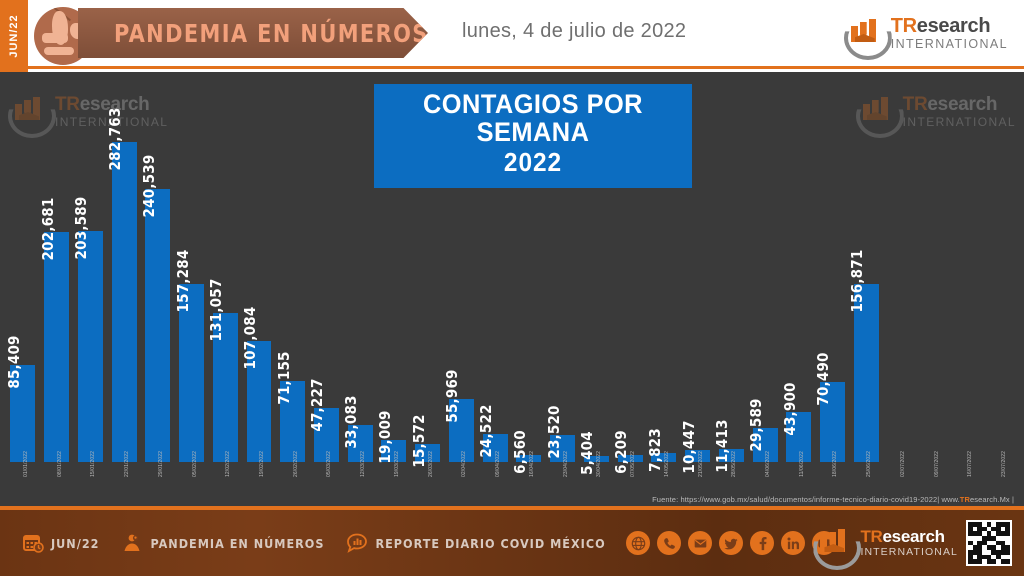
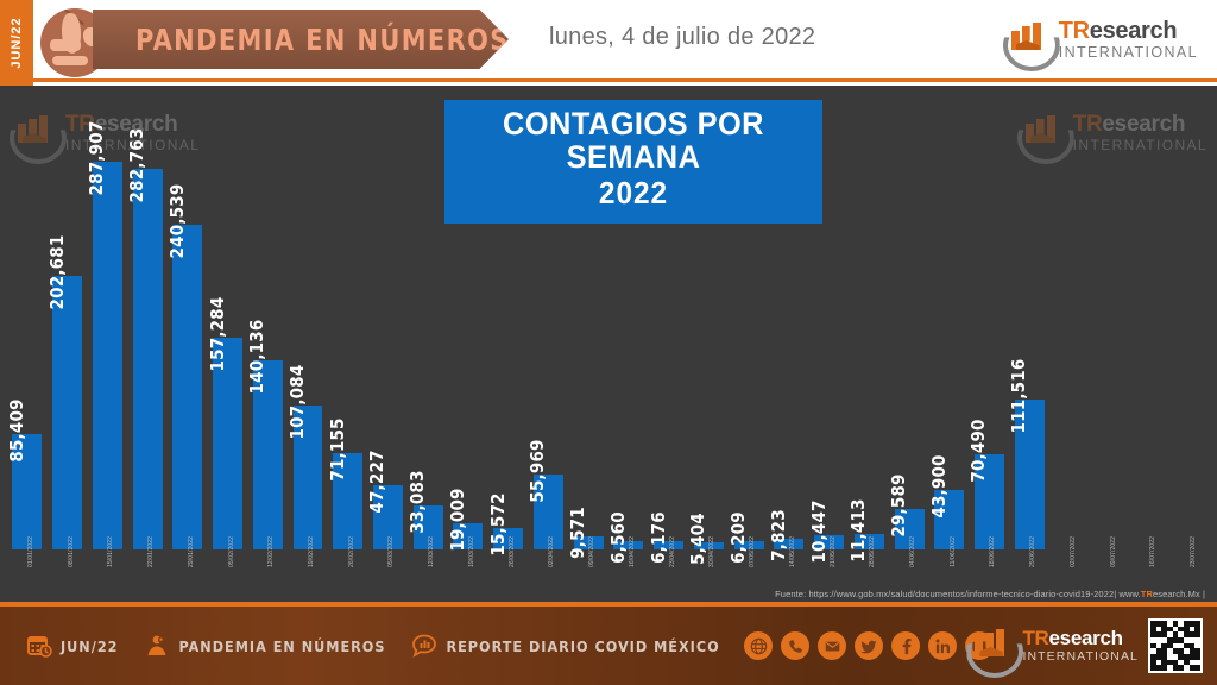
15/01/2022: 203,589 -> 287,907
12/02/2022: 131,057 -> 140,136
09/04/2022: 24,522 -> 9,571
23/04/2022: 23,520 -> 6,176
25/06/2022: 156,871 -> 111,516
